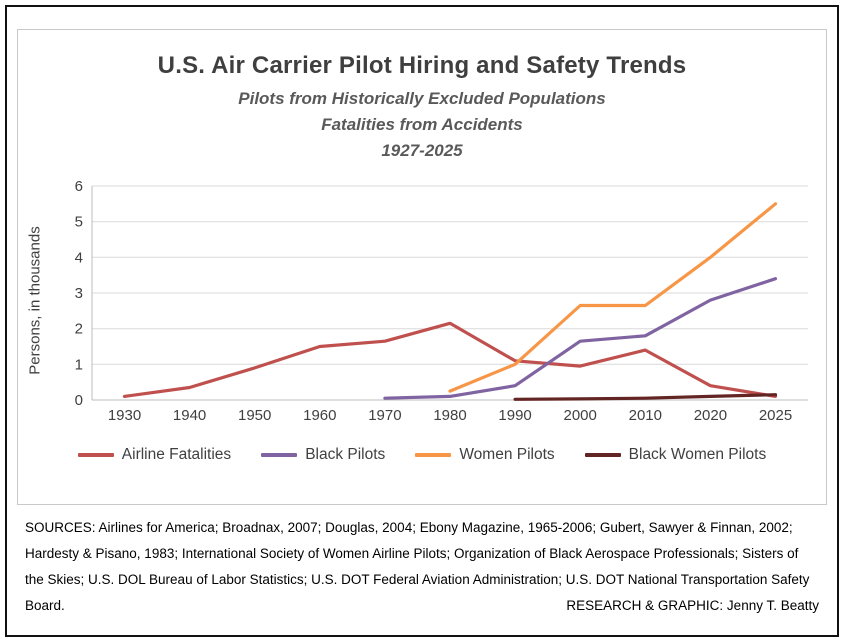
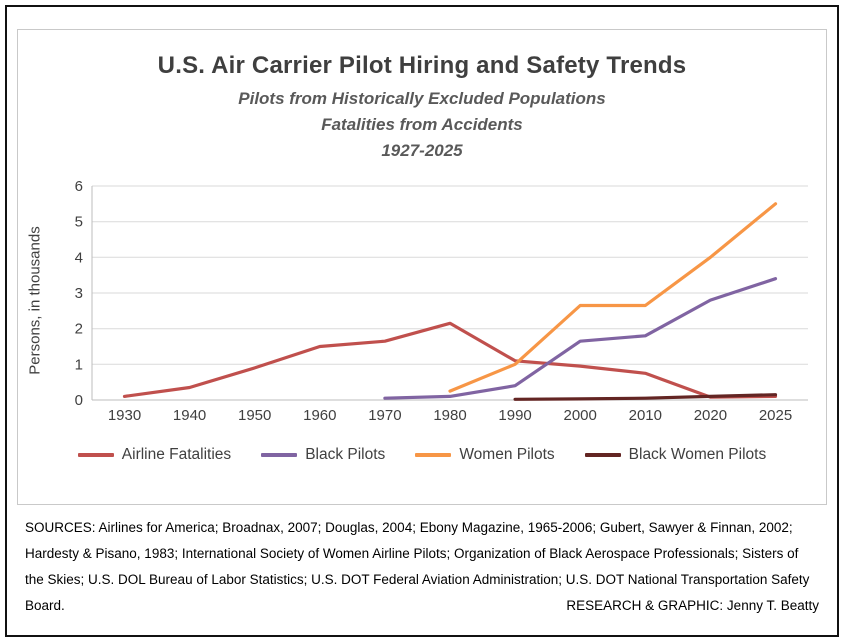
Airline Fatalities/2010: 1.4 -> 0.8
Airline Fatalities/2020: 0.4 -> 0.1
